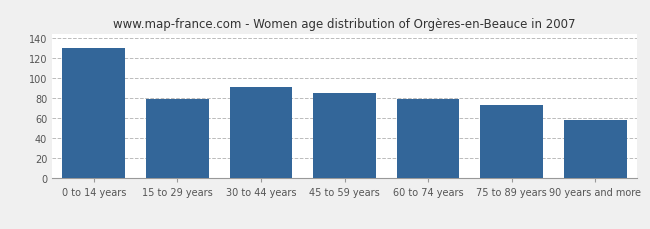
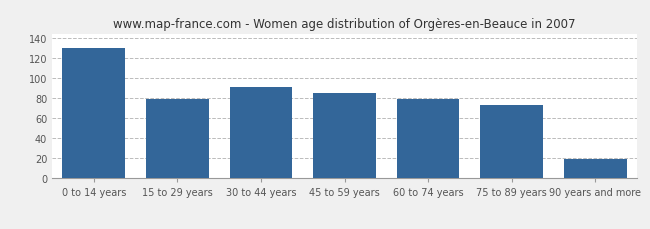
90 years and more: 58 -> 19
